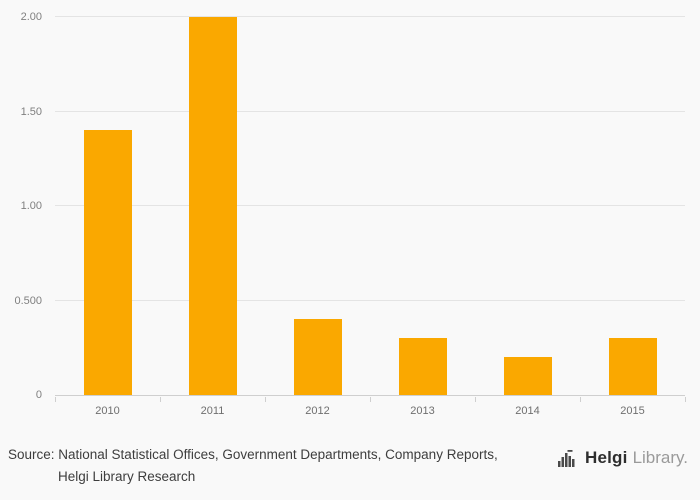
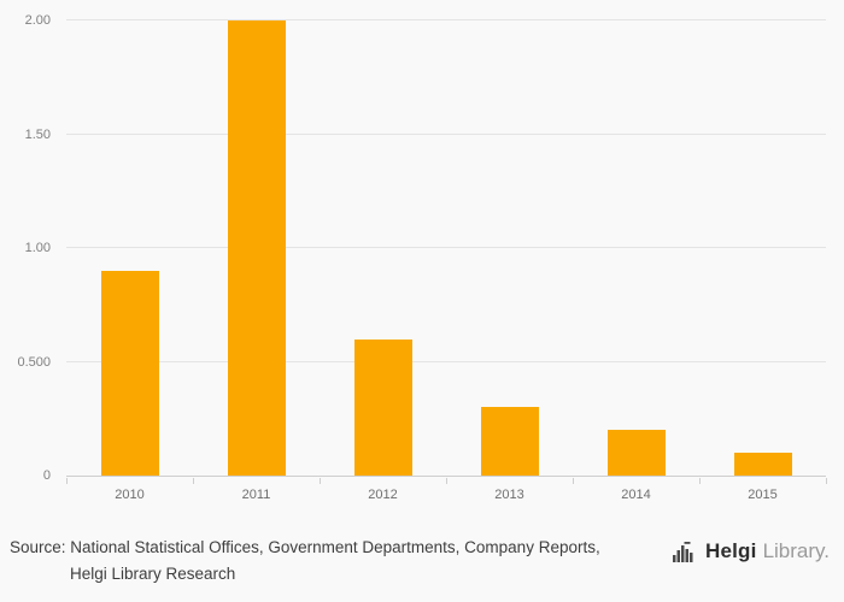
2010: 1.4 -> 0.9
2012: 0.4 -> 0.6
2015: 0.3 -> 0.1
